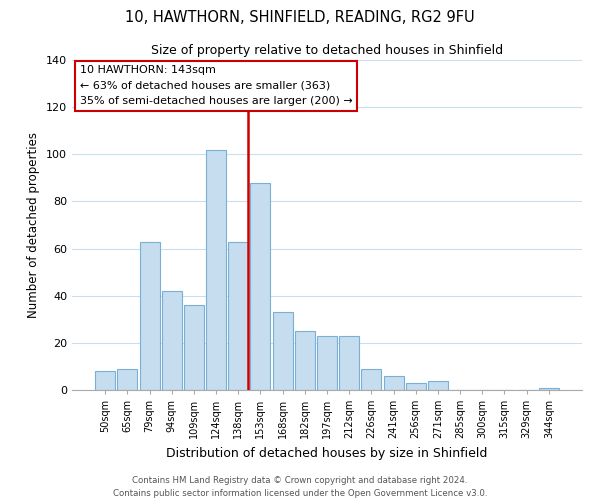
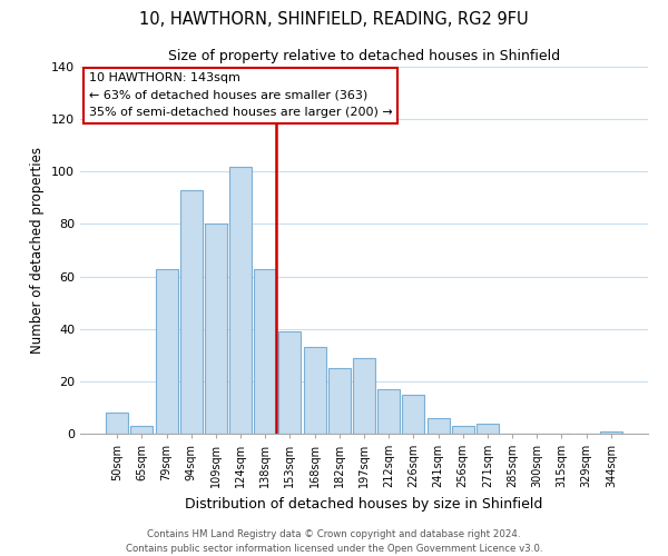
65sqm: 9 -> 3
94sqm: 42 -> 93
109sqm: 36 -> 80
153sqm: 88 -> 39
197sqm: 23 -> 29
212sqm: 23 -> 17
226sqm: 9 -> 15
